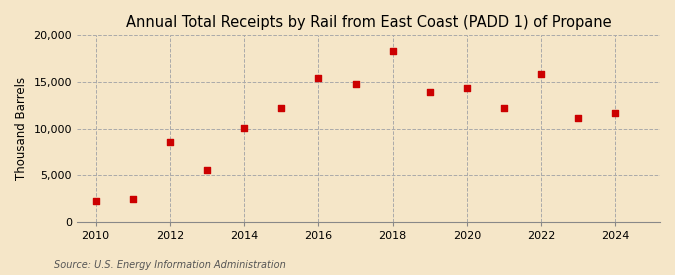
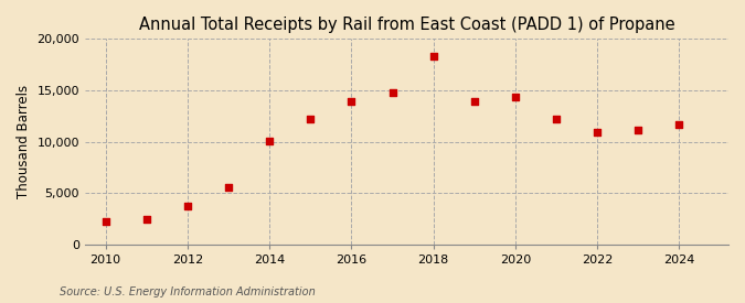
2012: 8,600 -> 3,700
2016: 15,400 -> 13,900
2022: 15,800 -> 10,900
